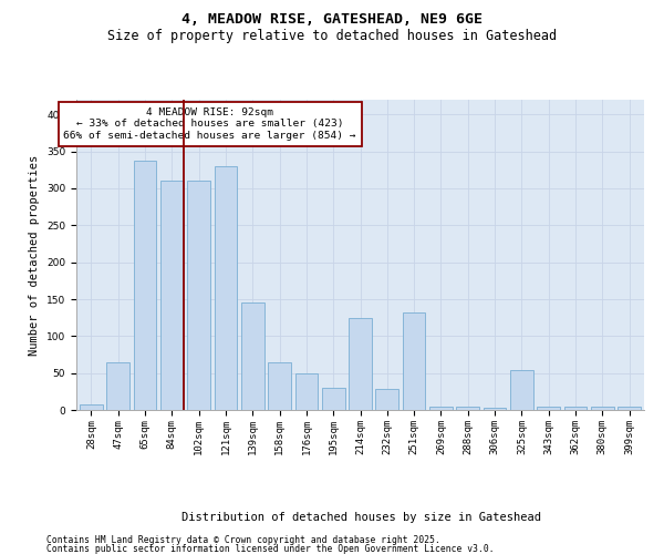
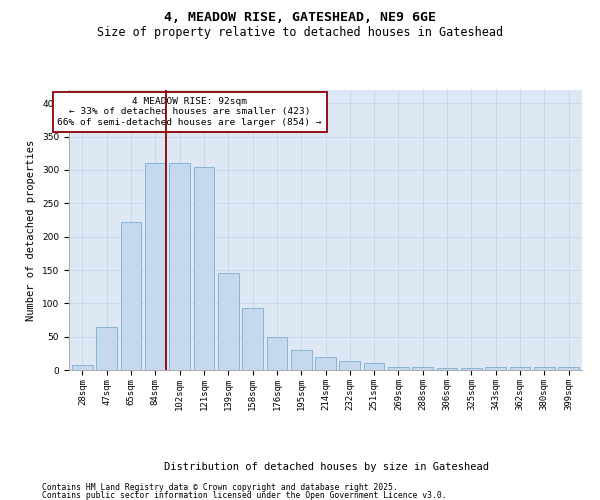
65sqm: 338 -> 222
121sqm: 330 -> 305
158sqm: 64 -> 93
214sqm: 124 -> 19
232sqm: 28 -> 14
251sqm: 132 -> 11
325sqm: 54 -> 3
